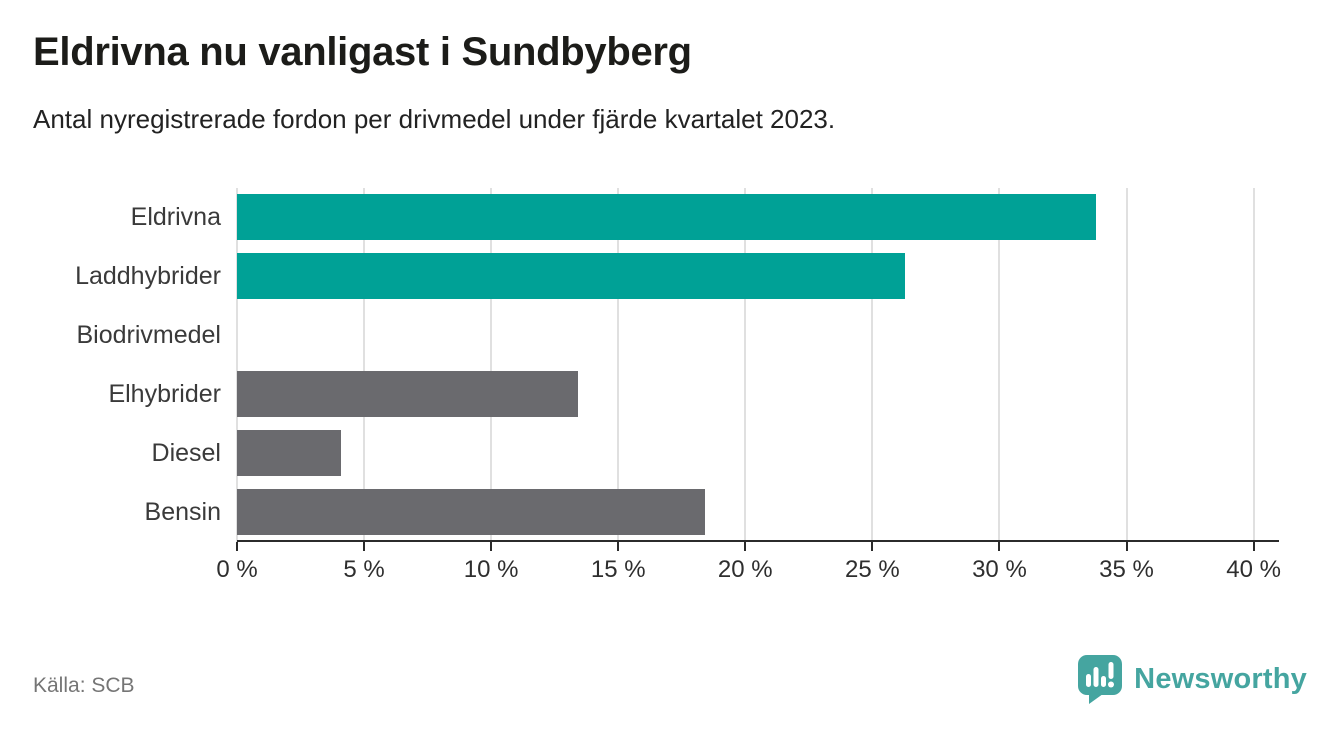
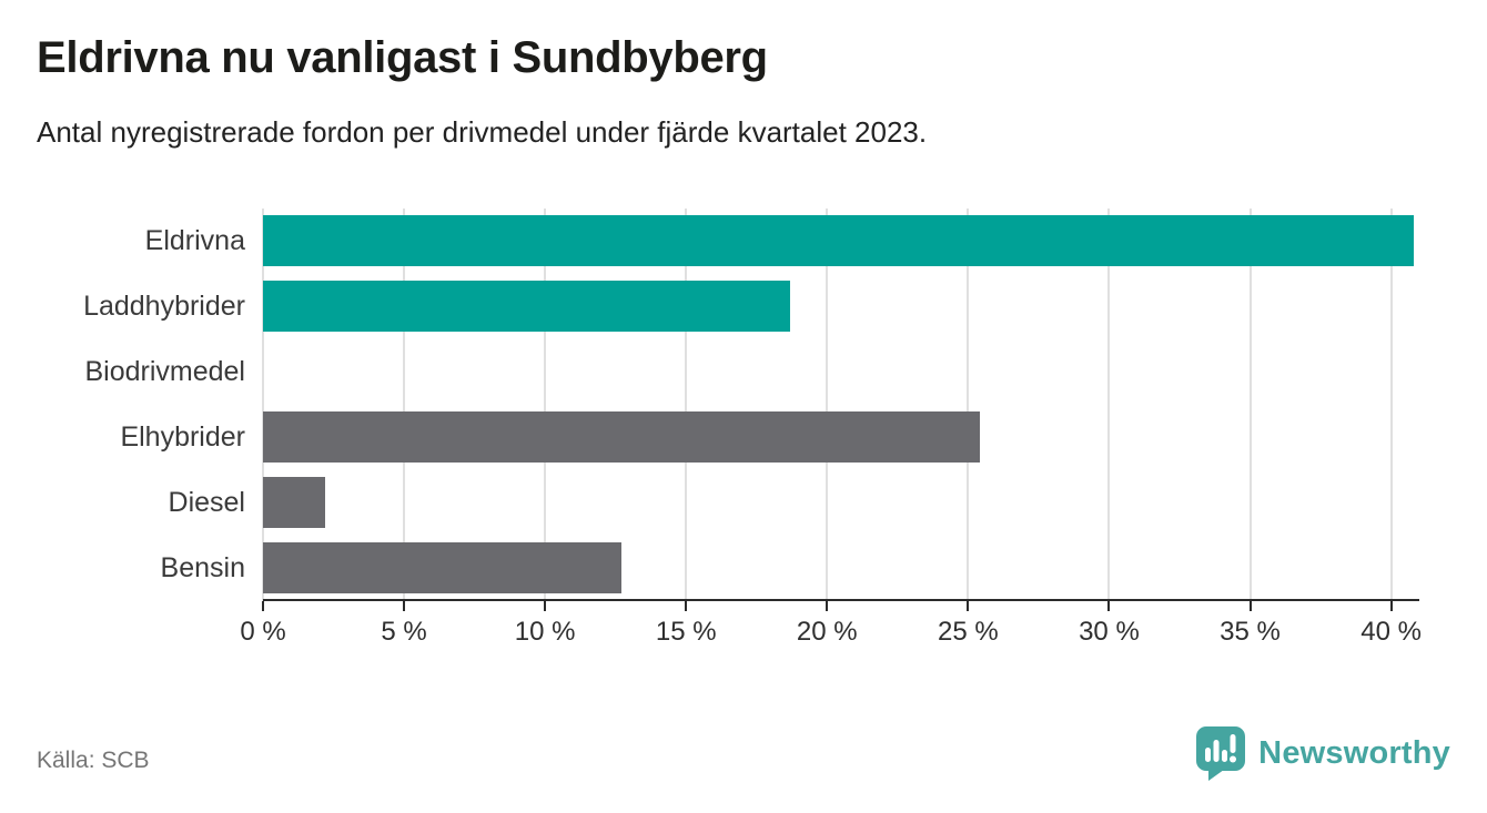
Eldrivna: 33.8% -> 40.8%
Laddhybrider: 26.3% -> 18.7%
Elhybrider: 13.4% -> 25.4%
Diesel: 4.1% -> 2.2%
Bensin: 18.4% -> 12.7%
